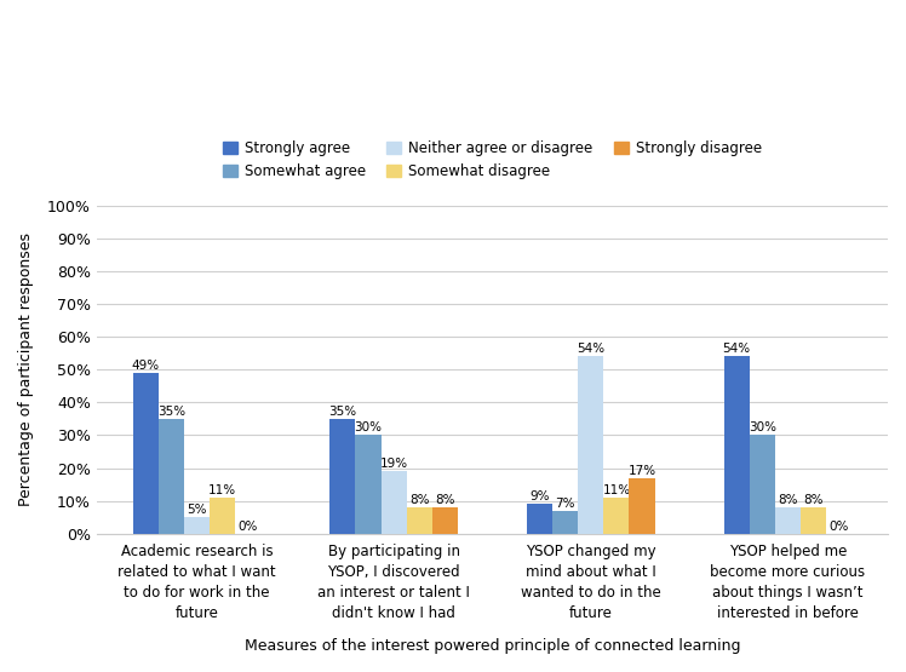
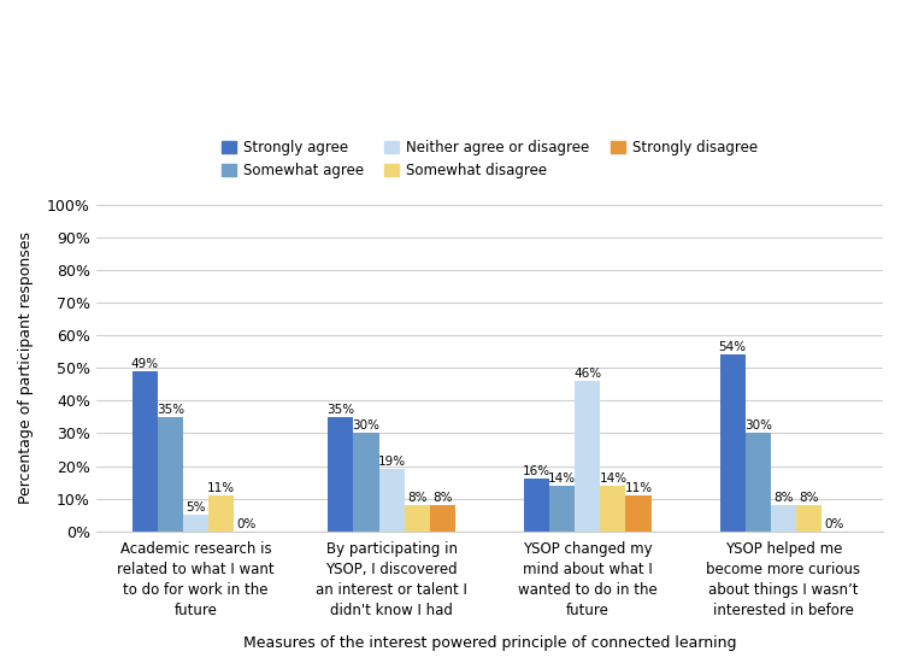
Strongly agree/YSOP changed my mind about what I wanted to do in the future: 9% -> 16%
Somewhat agree/YSOP changed my mind about what I wanted to do in the future: 7% -> 14%
Neither agree or disagree/YSOP changed my mind about what I wanted to do in the future: 54% -> 46%
Somewhat disagree/YSOP changed my mind about what I wanted to do in the future: 11% -> 14%
Strongly disagree/YSOP changed my mind about what I wanted to do in the future: 17% -> 11%
